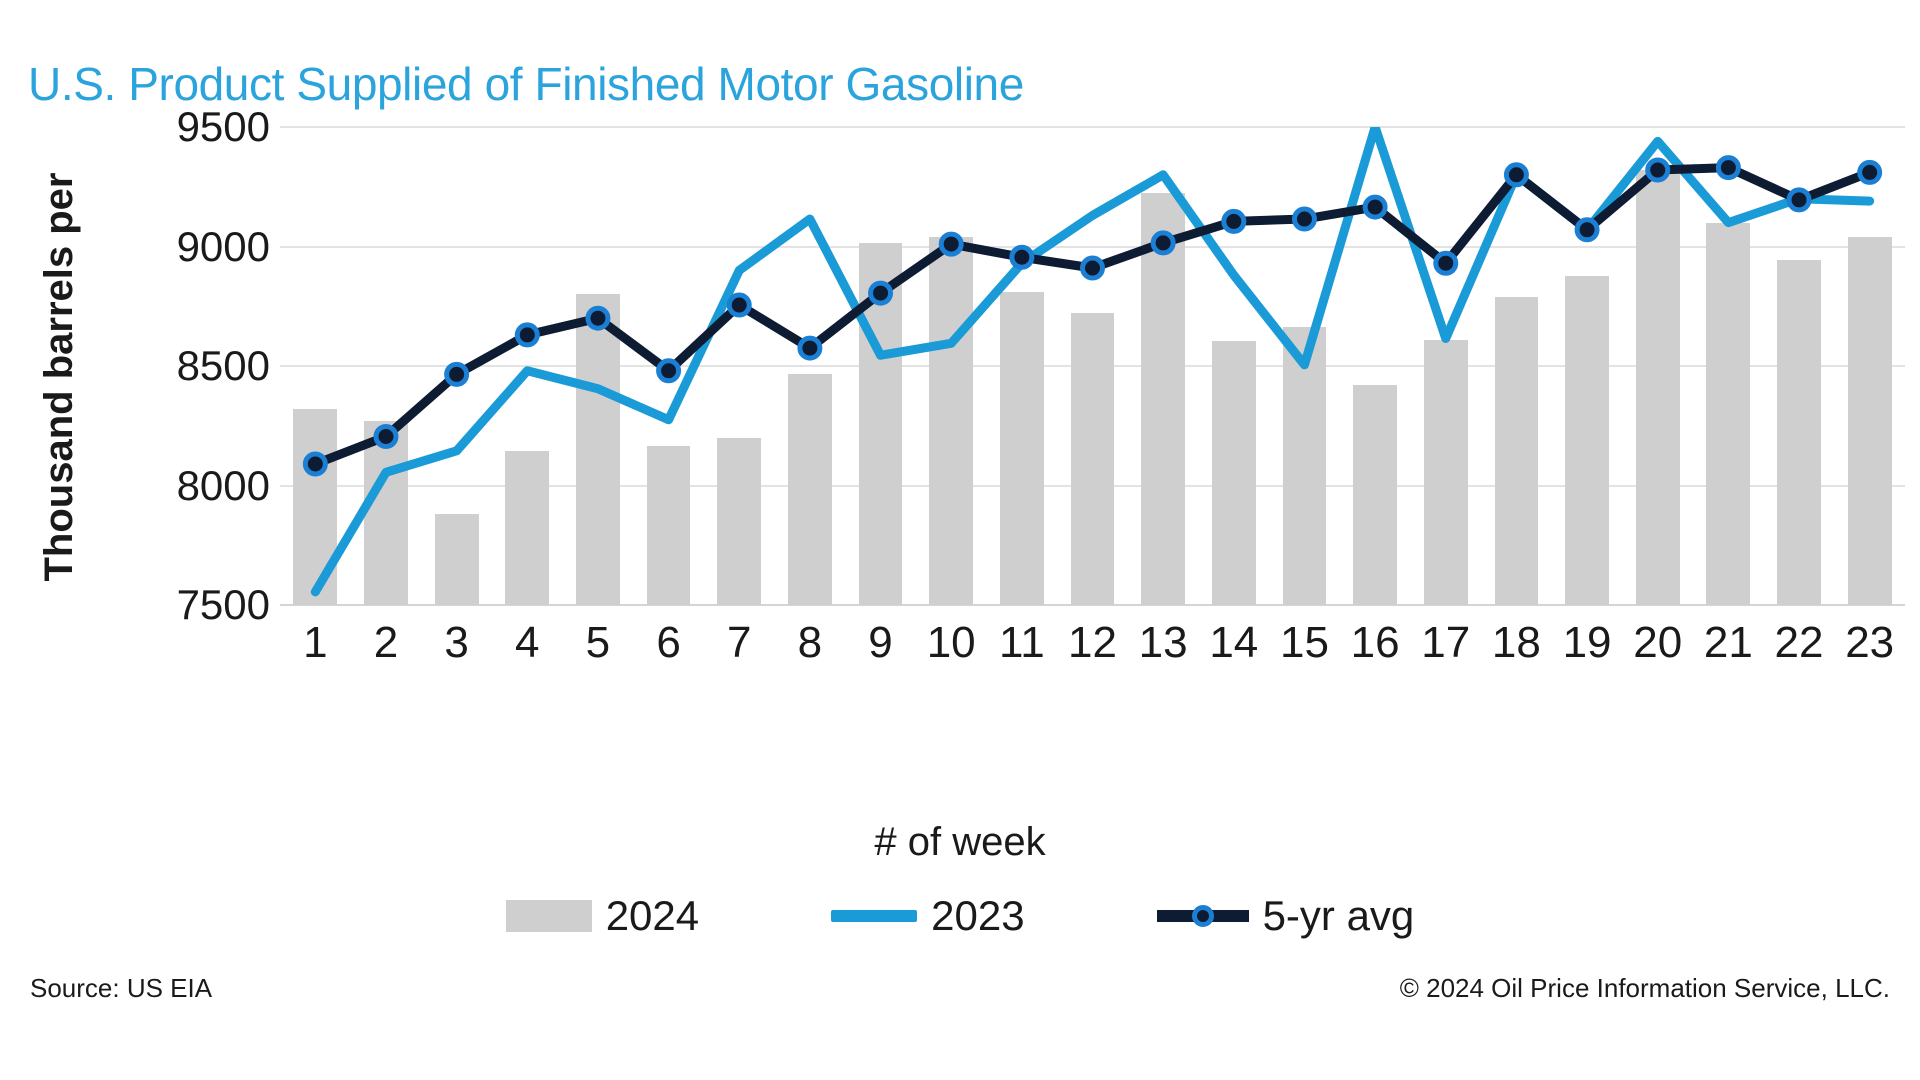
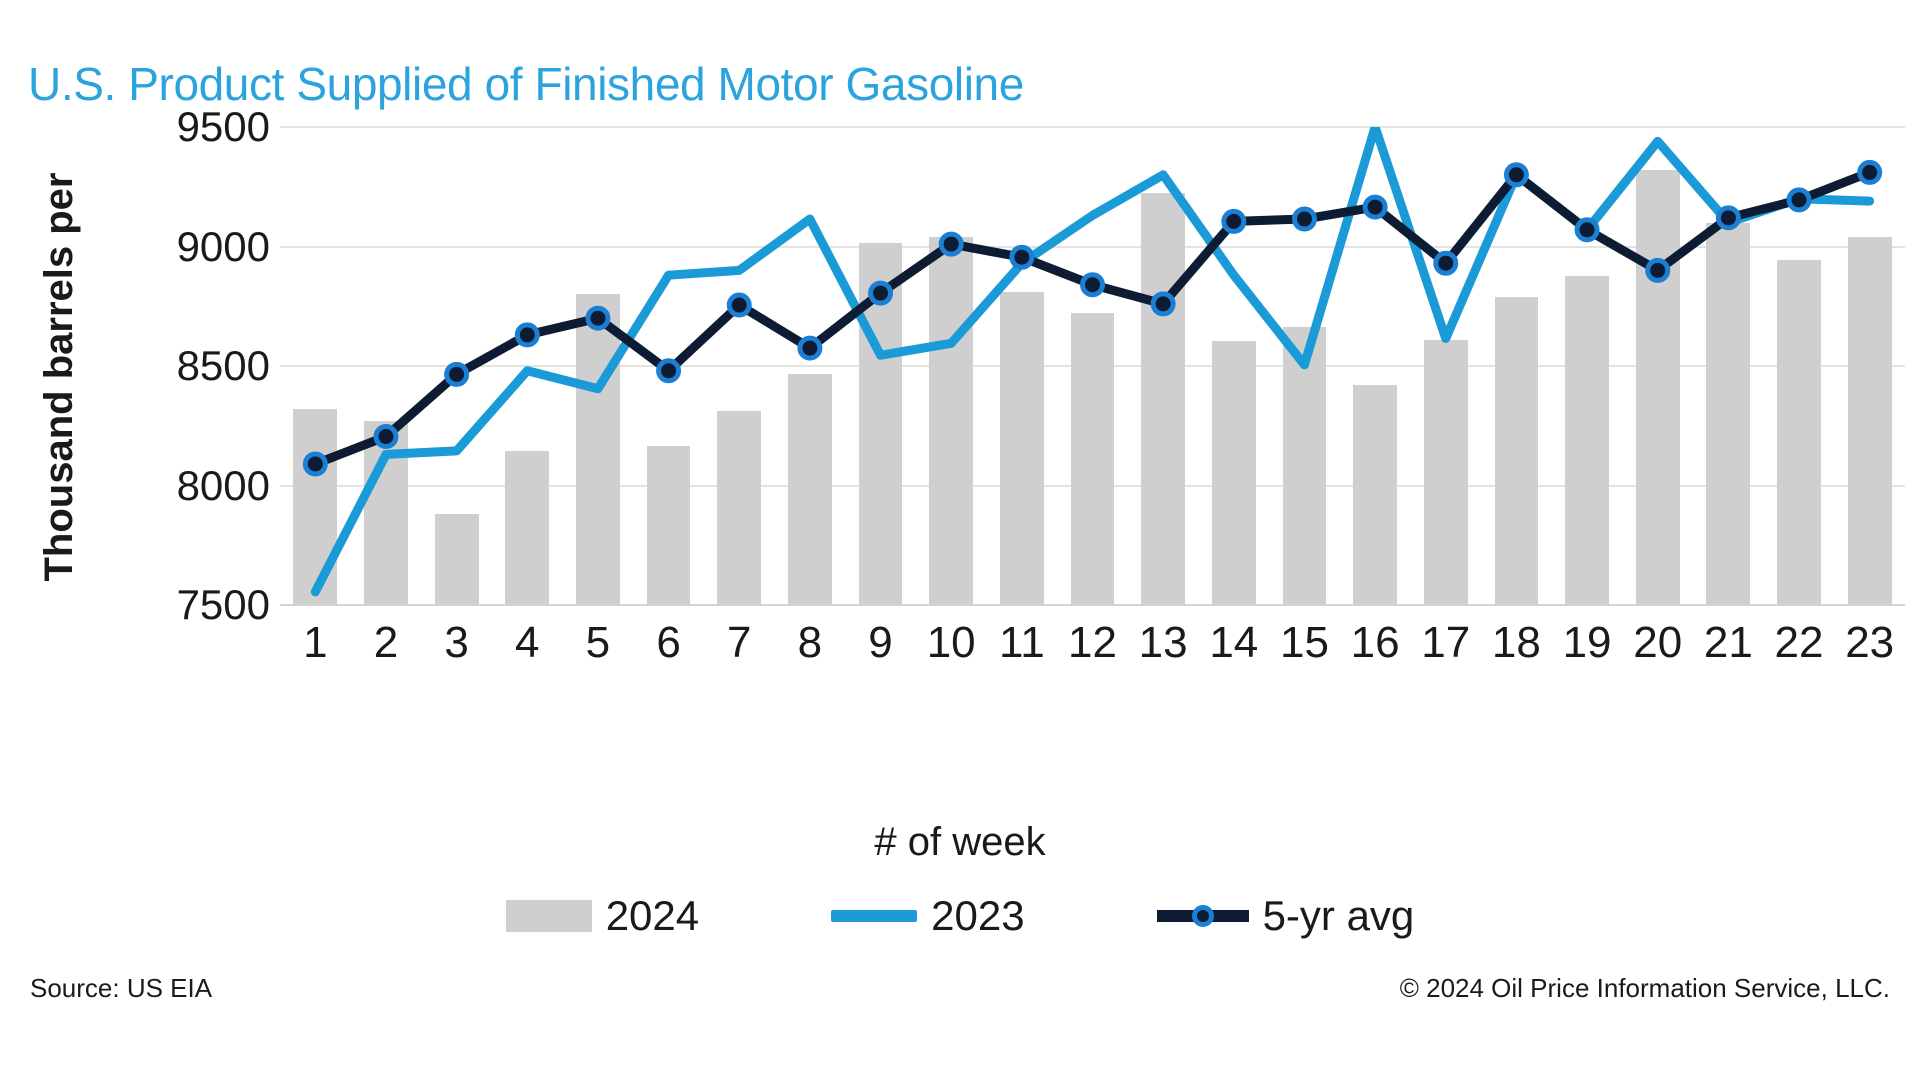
2023/2: 8060 -> 8130
2023/6: 8280 -> 8880
2024/7: 8200 -> 8310
5-yr avg/12: 8910 -> 8840
5-yr avg/13: 9020 -> 8760
5-yr avg/20: 9320 -> 8900
5-yr avg/21: 9330 -> 9120
